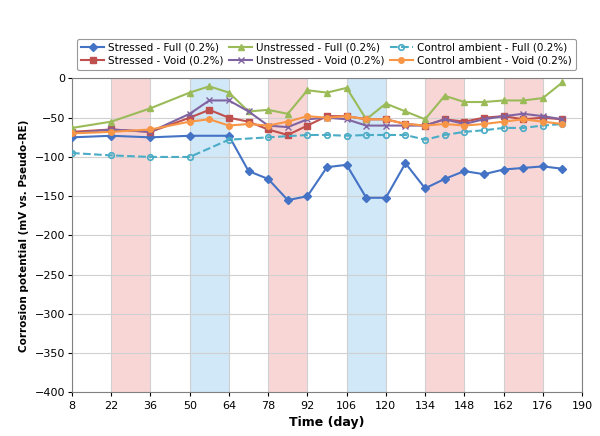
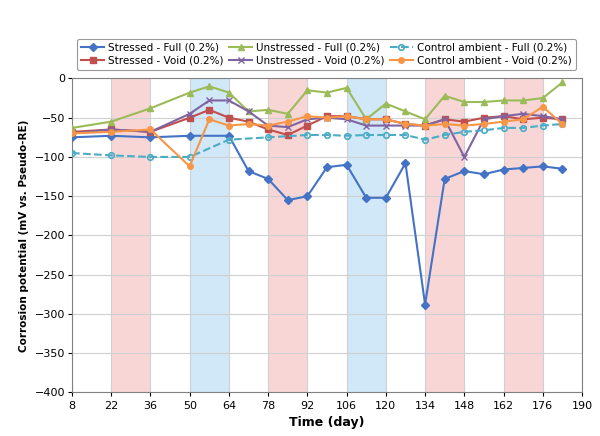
Control ambient - Void (0.2%)/50: -55 -> -112
Stressed - Full (0.2%)/134: -140 -> -288
Unstressed - Void (0.2%)/148: -58 -> -100
Control ambient - Void (0.2%)/176: -55 -> -36
